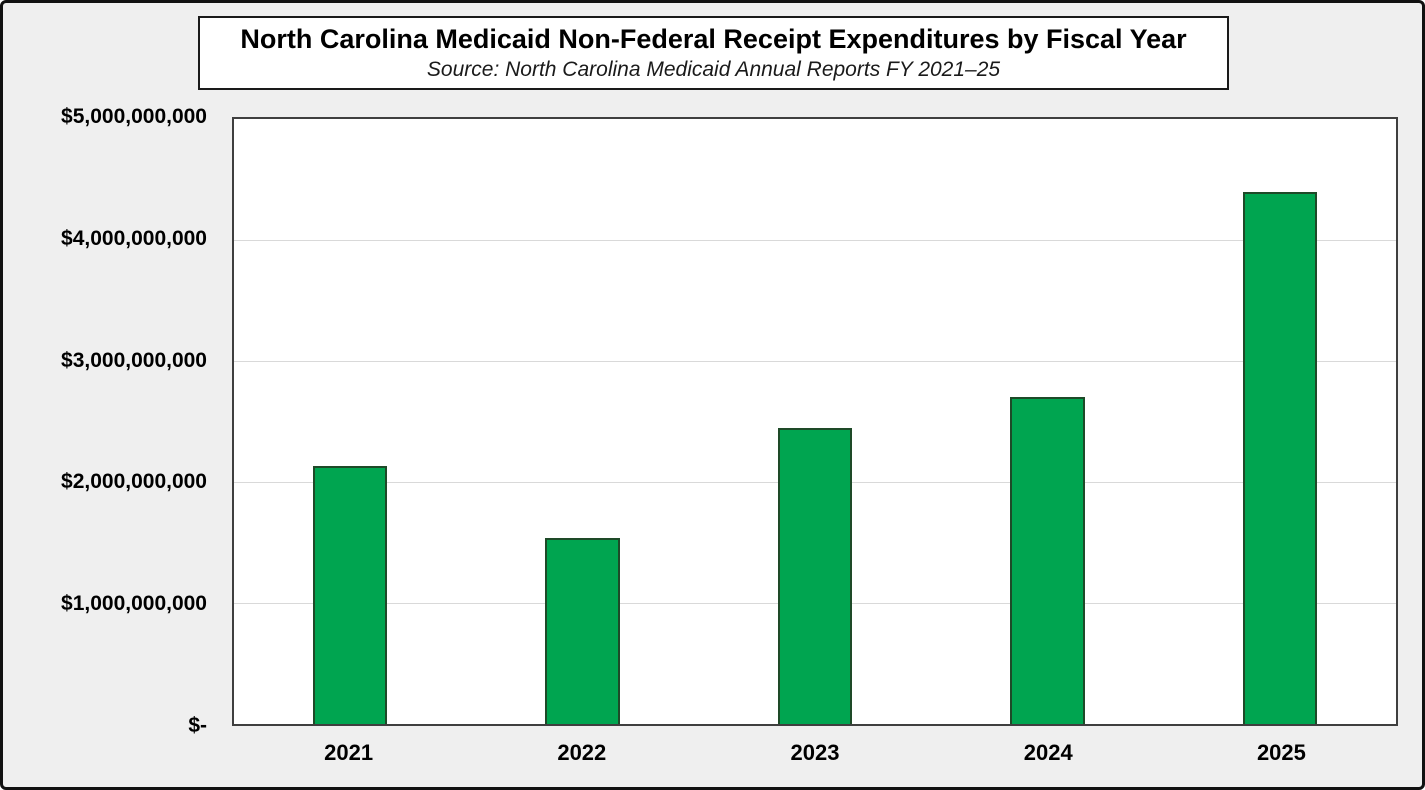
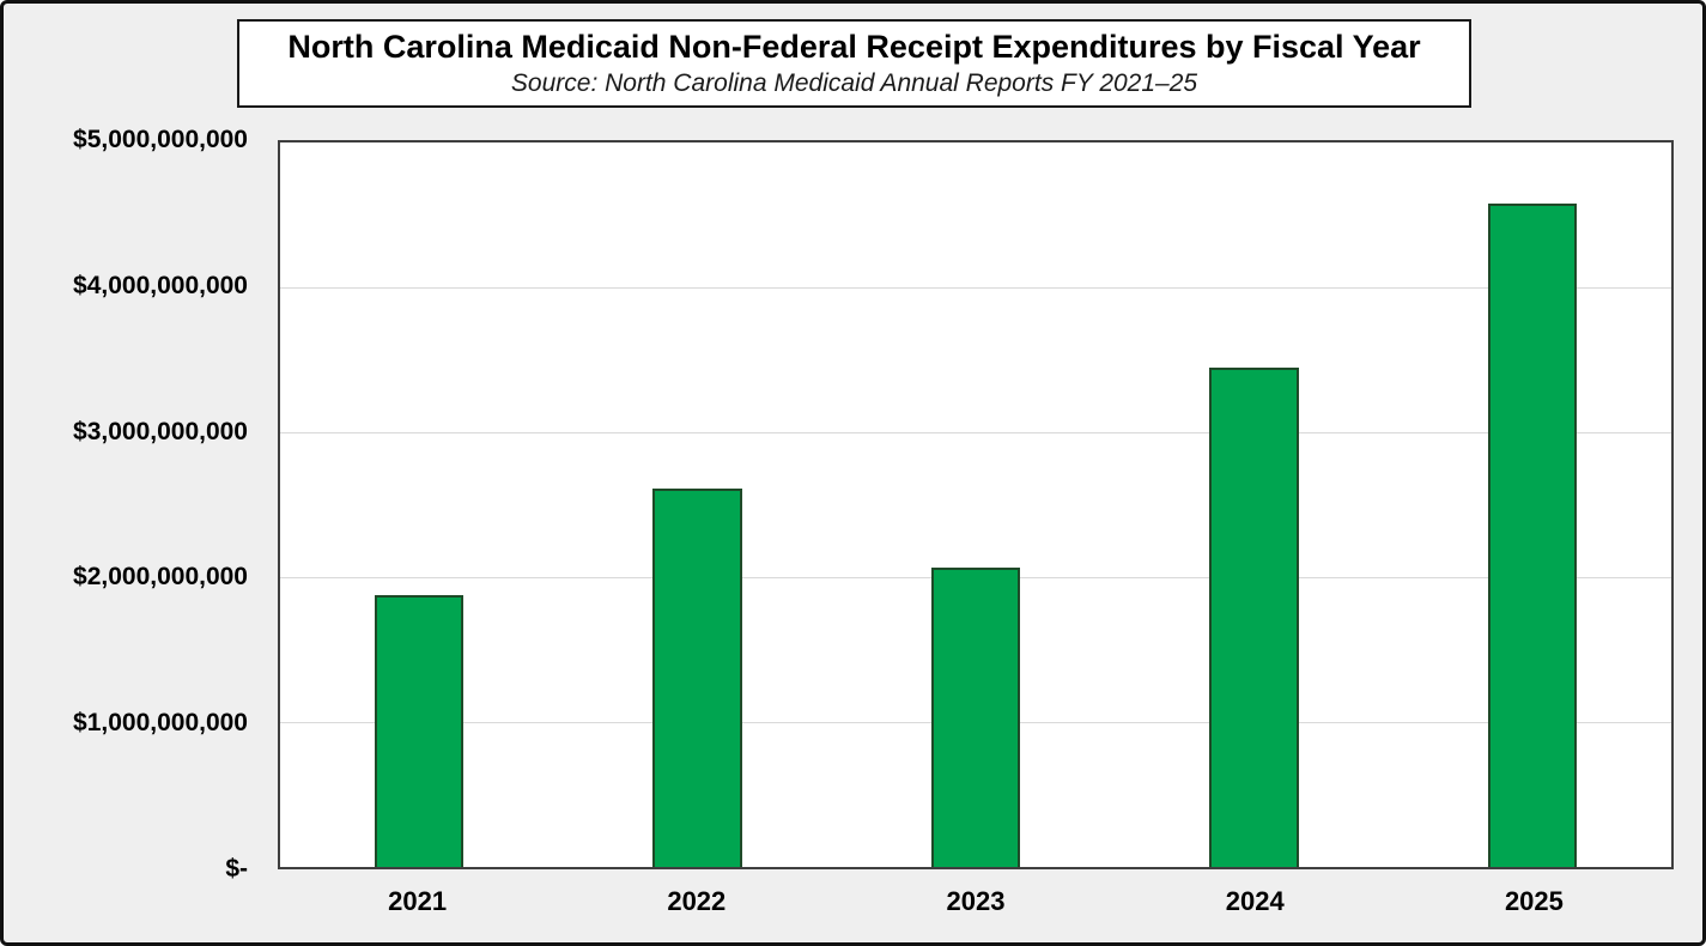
2021: $2130000000 -> $1880000000
2022: $1540000000 -> $2610000000
2023: $2450000000 -> $2070000000
2024: $2700000000 -> $3450000000
2025: $4400000000 -> $4580000000
